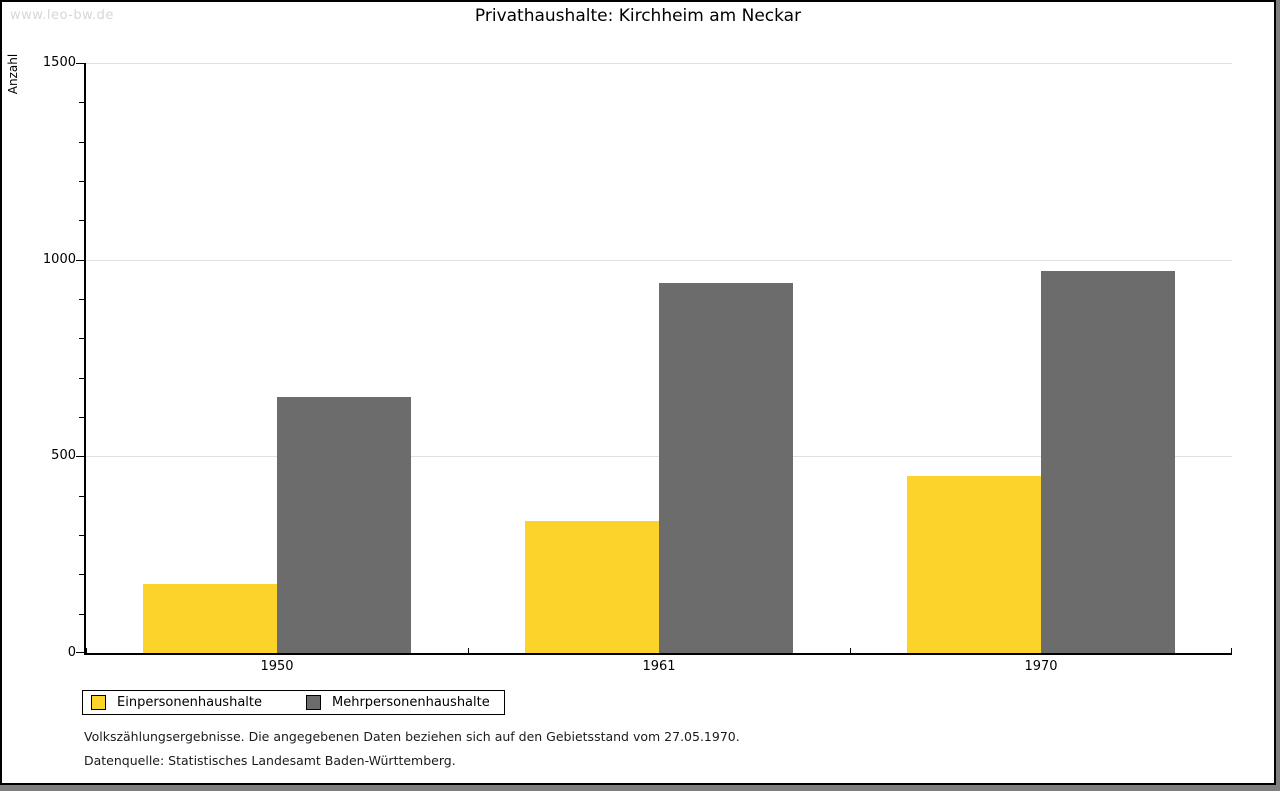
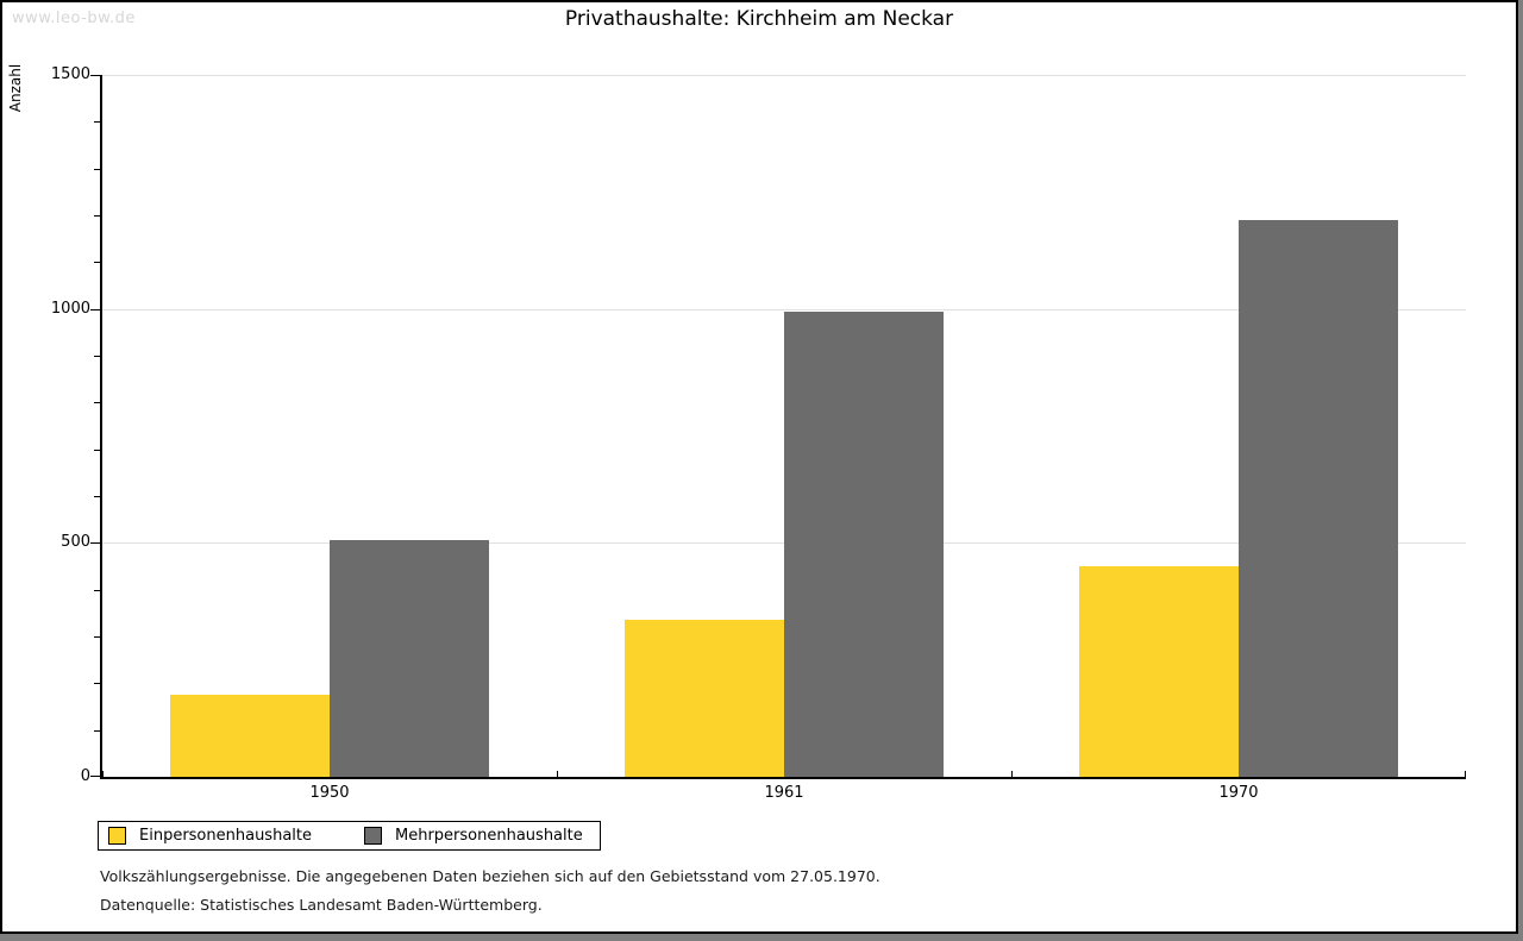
Mehrpersonenhaushalte/1950: 650 -> 500
Mehrpersonenhaushalte/1961: 940 -> 1000
Mehrpersonenhaushalte/1970: 970 -> 1190
